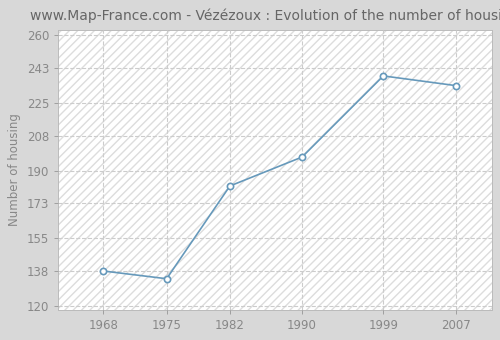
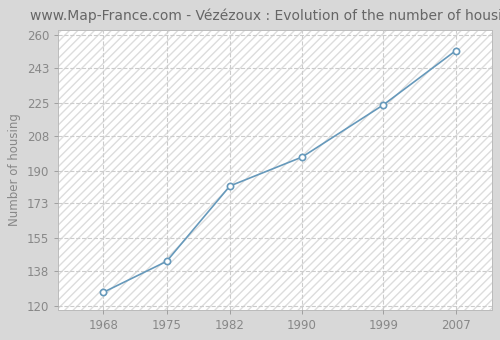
1968: 138 -> 127
1975: 134 -> 143
1999: 239 -> 224
2007: 234 -> 252
